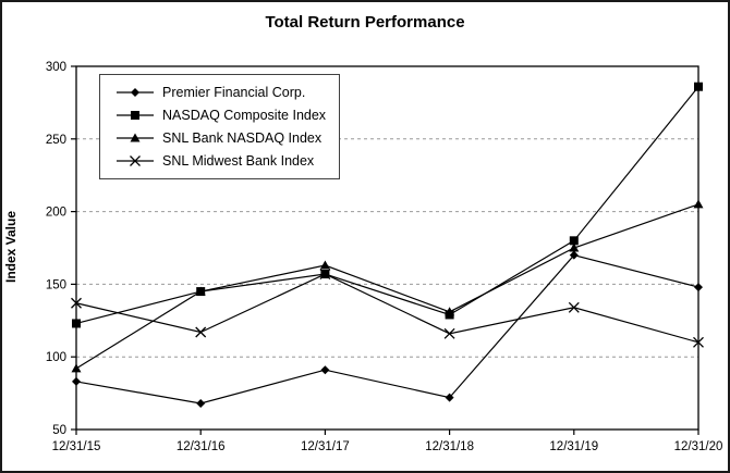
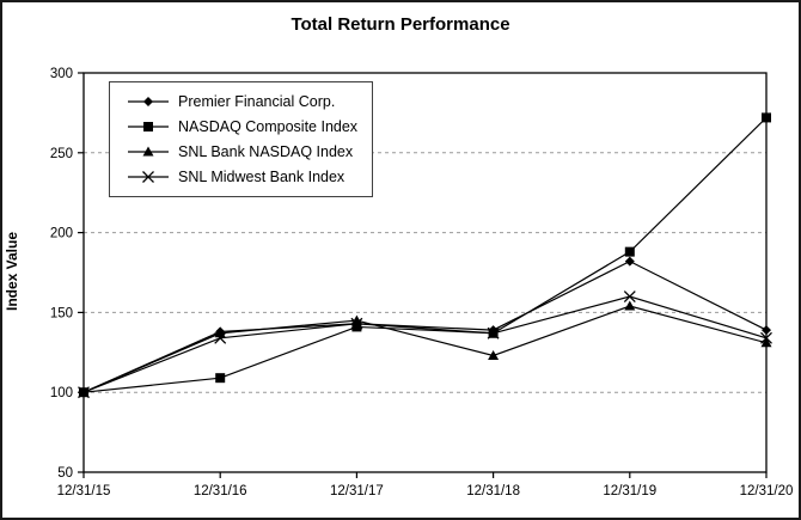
Premier Financial Corp./12/31/15: 83 -> 100
NASDAQ Composite Index/12/31/15: 123 -> 100
SNL Bank NASDAQ Index/12/31/15: 92 -> 100
SNL Midwest Bank Index/12/31/15: 137 -> 100
Premier Financial Corp./12/31/16: 68 -> 138
NASDAQ Composite Index/12/31/16: 145 -> 109
SNL Bank NASDAQ Index/12/31/16: 145 -> 137
SNL Midwest Bank Index/12/31/16: 117 -> 134
Premier Financial Corp./12/31/17: 91 -> 143
NASDAQ Composite Index/12/31/17: 157 -> 141
SNL Bank NASDAQ Index/12/31/17: 163 -> 145
SNL Midwest Bank Index/12/31/17: 157 -> 143
Premier Financial Corp./12/31/18: 72 -> 139
NASDAQ Composite Index/12/31/18: 129 -> 137
SNL Bank NASDAQ Index/12/31/18: 131 -> 123
SNL Midwest Bank Index/12/31/18: 116 -> 137
Premier Financial Corp./12/31/19: 170 -> 182
NASDAQ Composite Index/12/31/19: 180 -> 188
SNL Bank NASDAQ Index/12/31/19: 175 -> 154
SNL Midwest Bank Index/12/31/19: 134 -> 160
Premier Financial Corp./12/31/20: 148 -> 139
NASDAQ Composite Index/12/31/20: 286 -> 272
SNL Bank NASDAQ Index/12/31/20: 205 -> 131
SNL Midwest Bank Index/12/31/20: 110 -> 134
